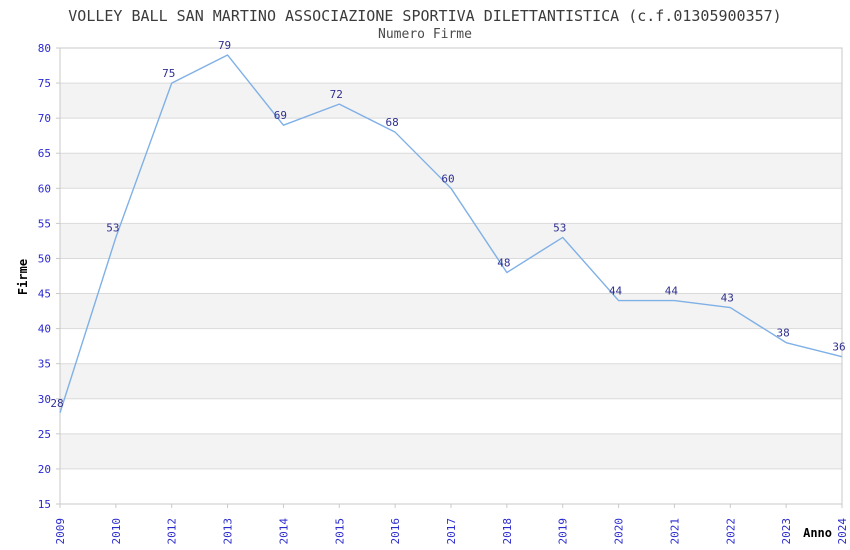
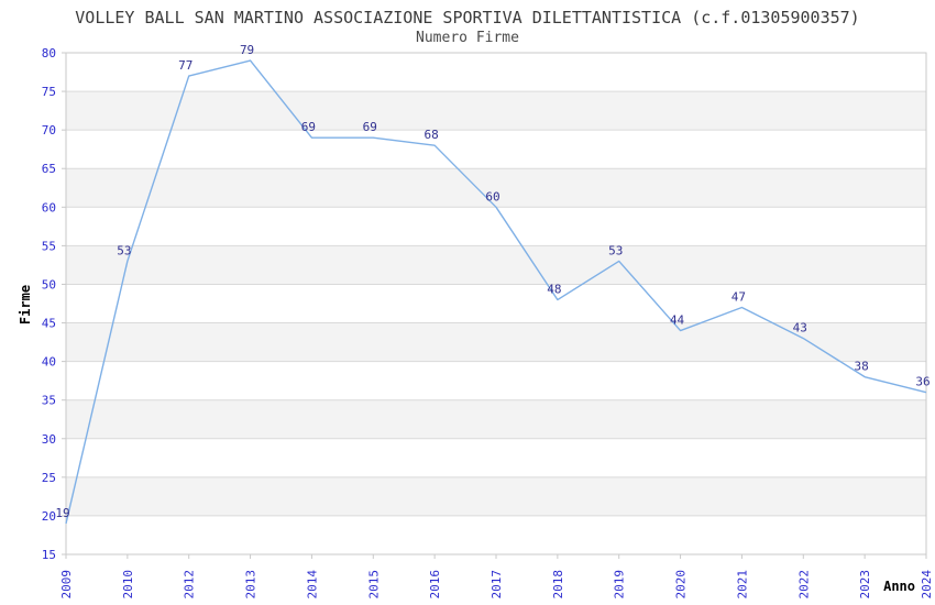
2009: 28 -> 19
2012: 75 -> 77
2015: 72 -> 69
2021: 44 -> 47
